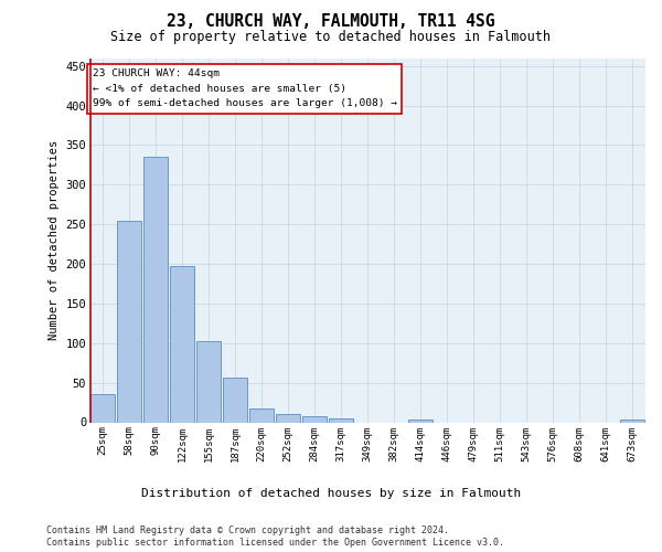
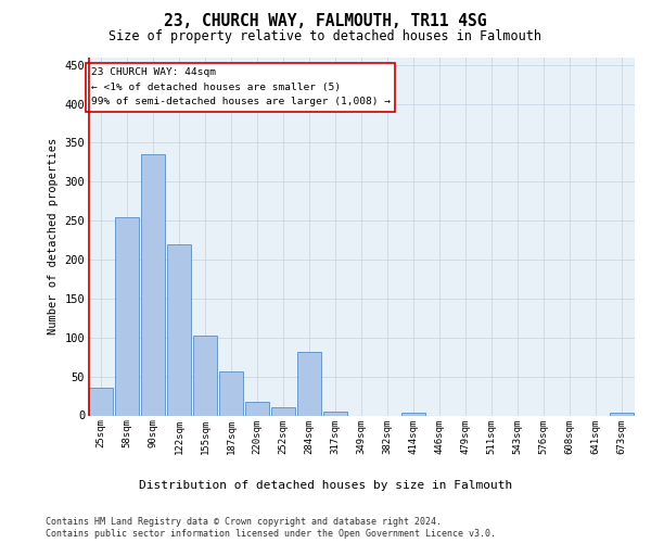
122sqm: 197 -> 220
284sqm: 7 -> 82
